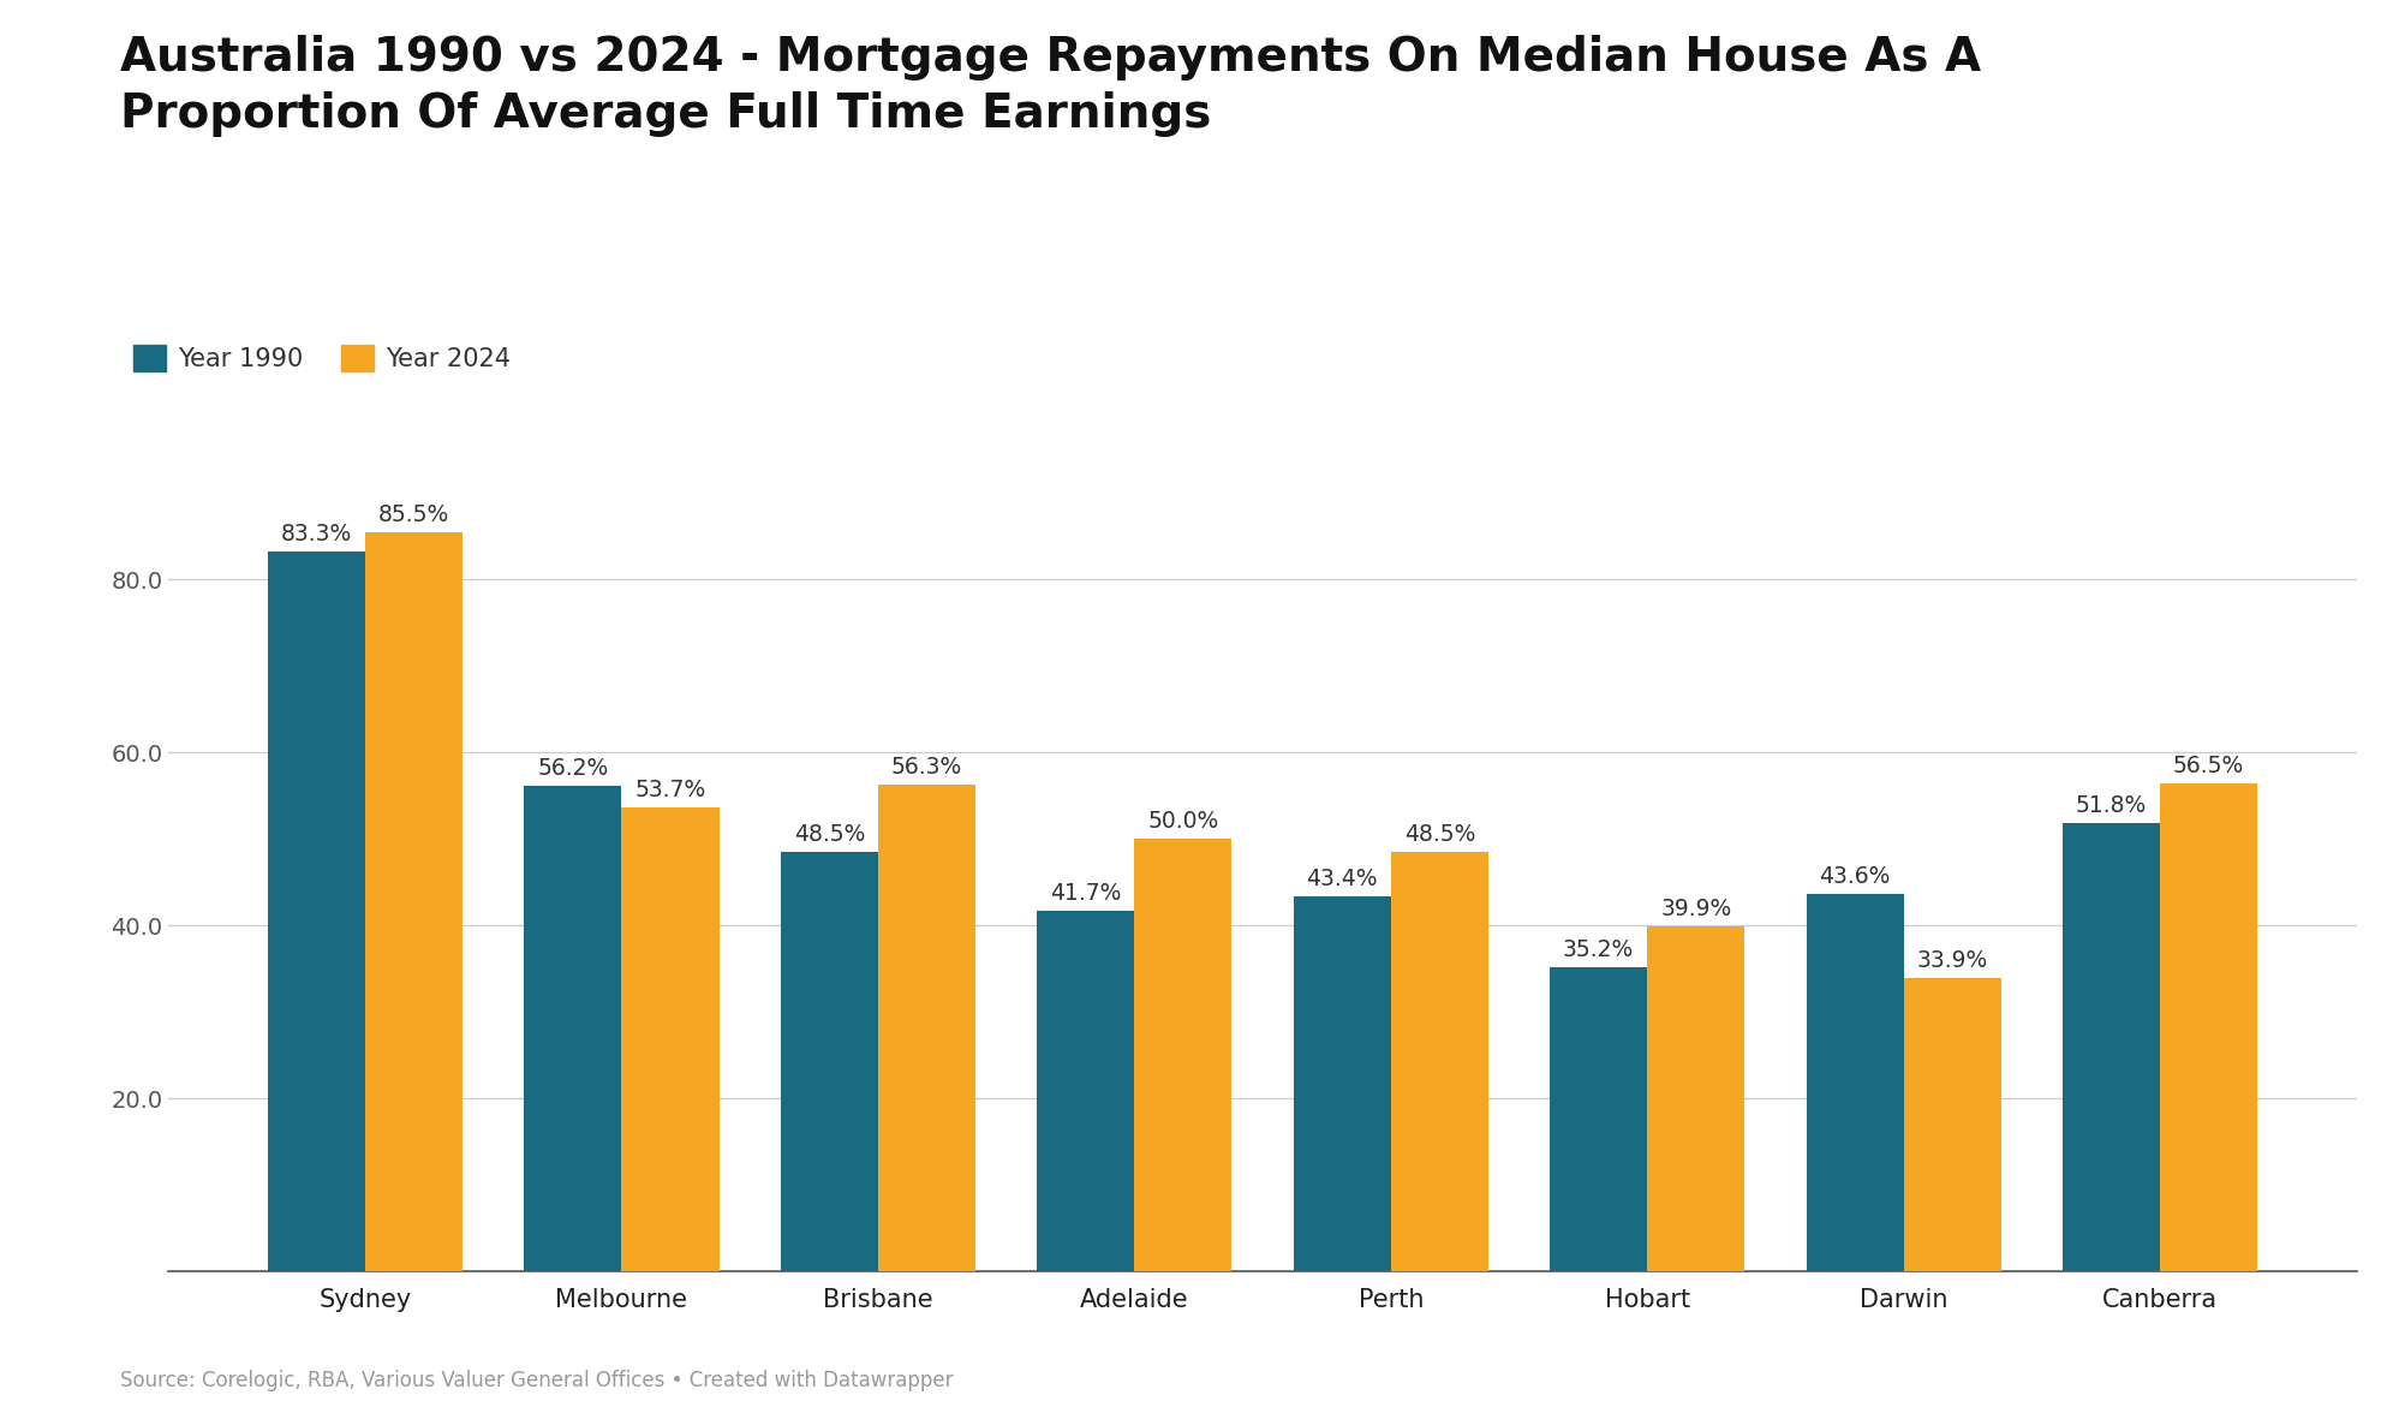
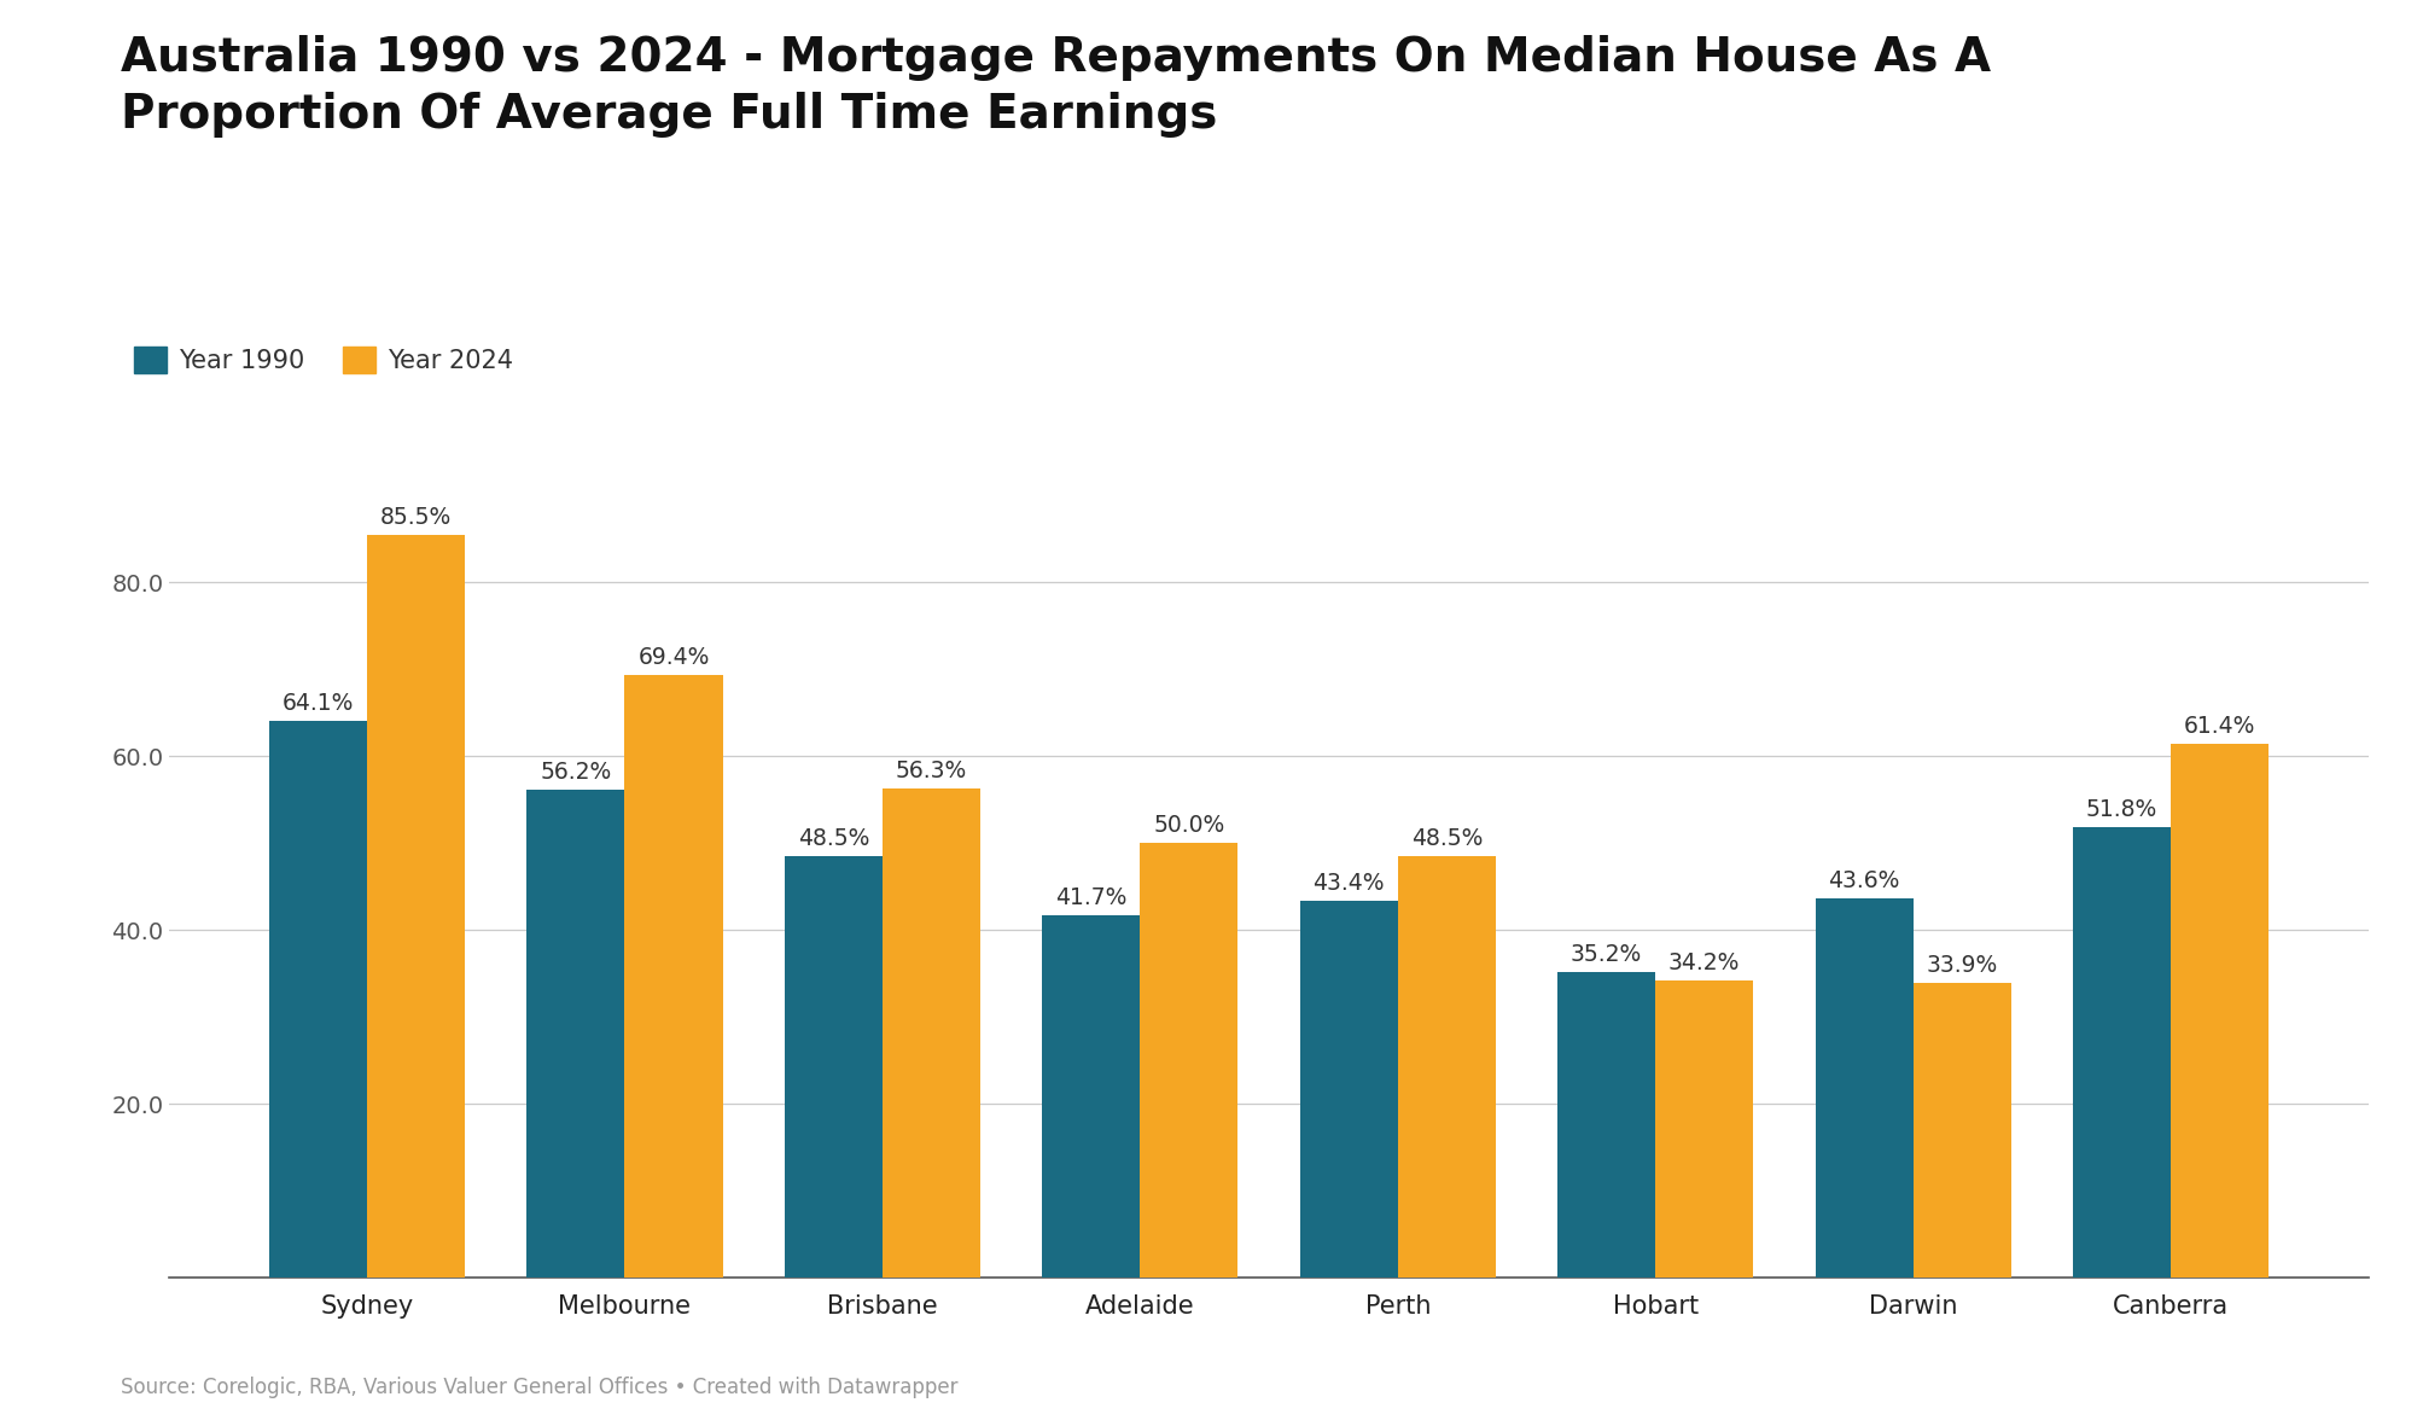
Year 1990/Sydney: 83.3% -> 64.1%
Year 2024/Melbourne: 53.7% -> 69.4%
Year 2024/Hobart: 39.9% -> 34.2%
Year 2024/Canberra: 56.5% -> 61.4%
